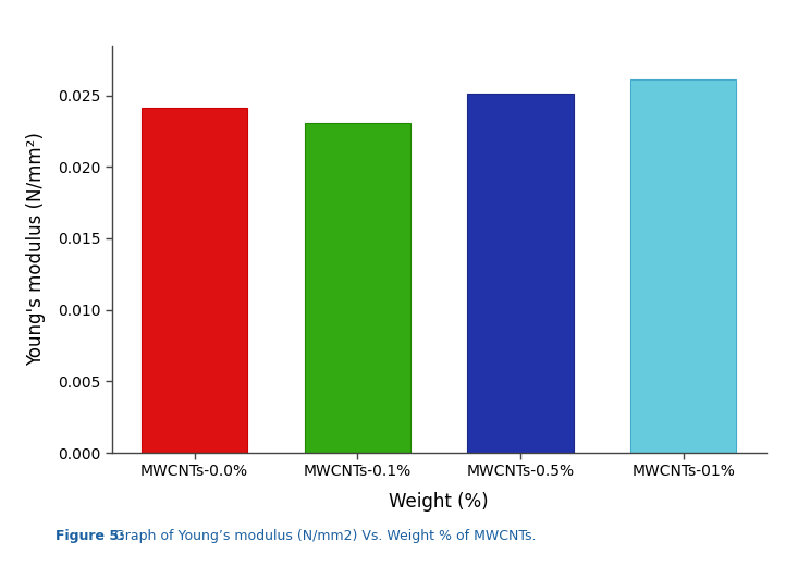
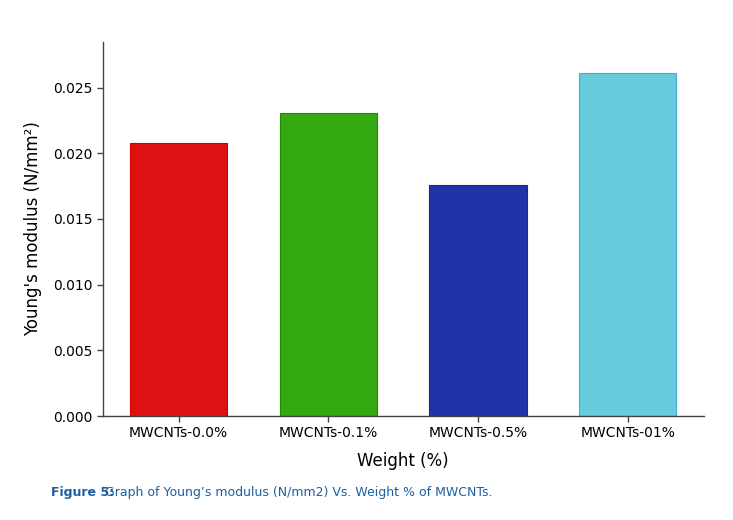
MWCNTs-0.0%: 0.0241 -> 0.0208
MWCNTs-0.5%: 0.0251 -> 0.0176
